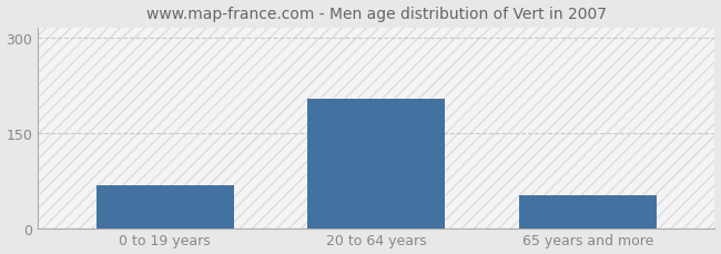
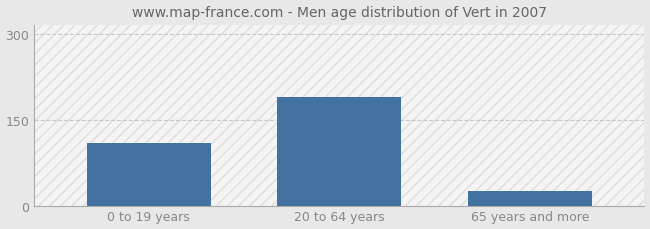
0 to 19 years: 68 -> 110
20 to 64 years: 204 -> 190
65 years and more: 52 -> 25
